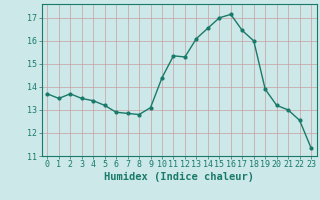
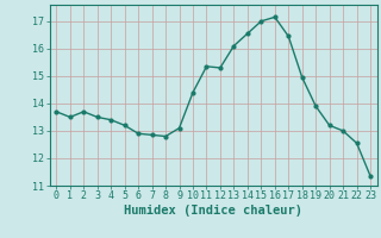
18: 16.00 -> 14.95
